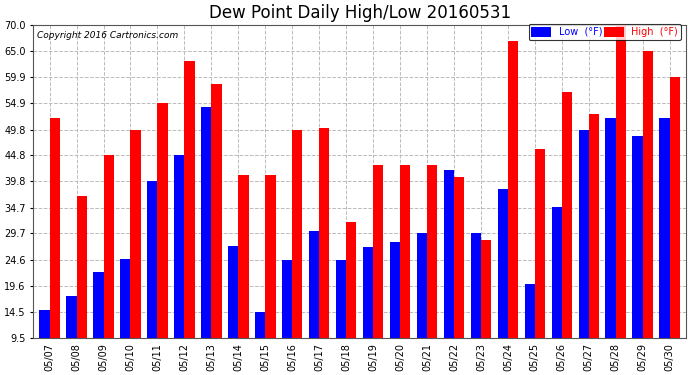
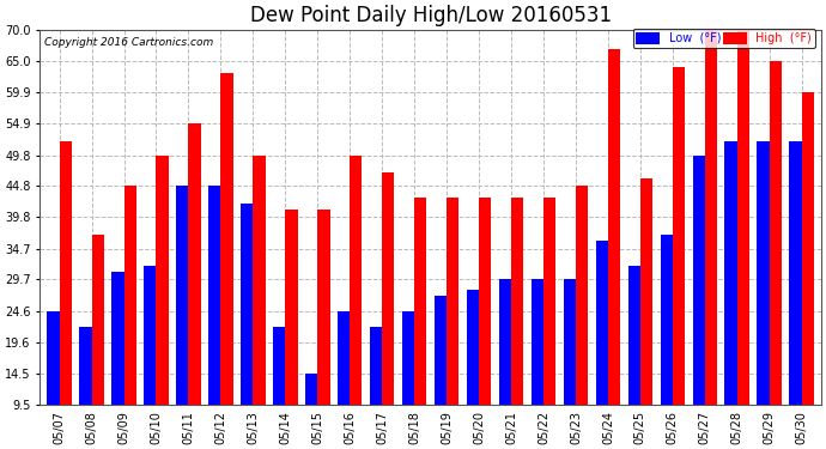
Low (°F)/05/07: 14.8 -> 24.6
Low (°F)/05/08: 17.6 -> 22.0
Low (°F)/05/09: 22.2 -> 31.0
Low (°F)/05/10: 24.8 -> 32.0
Low (°F)/05/11: 39.8 -> 44.8
Low (°F)/05/13: 54.2 -> 42.0
High (°F)/05/13: 58.6 -> 49.8
Low (°F)/05/14: 27.2 -> 22.0
Low (°F)/05/17: 30.2 -> 22.0
High (°F)/05/17: 50.0 -> 47.0
High (°F)/05/18: 32.0 -> 43.0
Low (°F)/05/22: 42.0 -> 29.7
High (°F)/05/22: 40.6 -> 43.0
High (°F)/05/23: 28.4 -> 44.8
Low (°F)/05/24: 38.2 -> 36.0
Low (°F)/05/25: 20.0 -> 32.0
Low (°F)/05/26: 34.8 -> 37.0
High (°F)/05/26: 57.0 -> 64.0
High (°F)/05/27: 52.8 -> 70.0
Low (°F)/05/29: 48.6 -> 52.0
